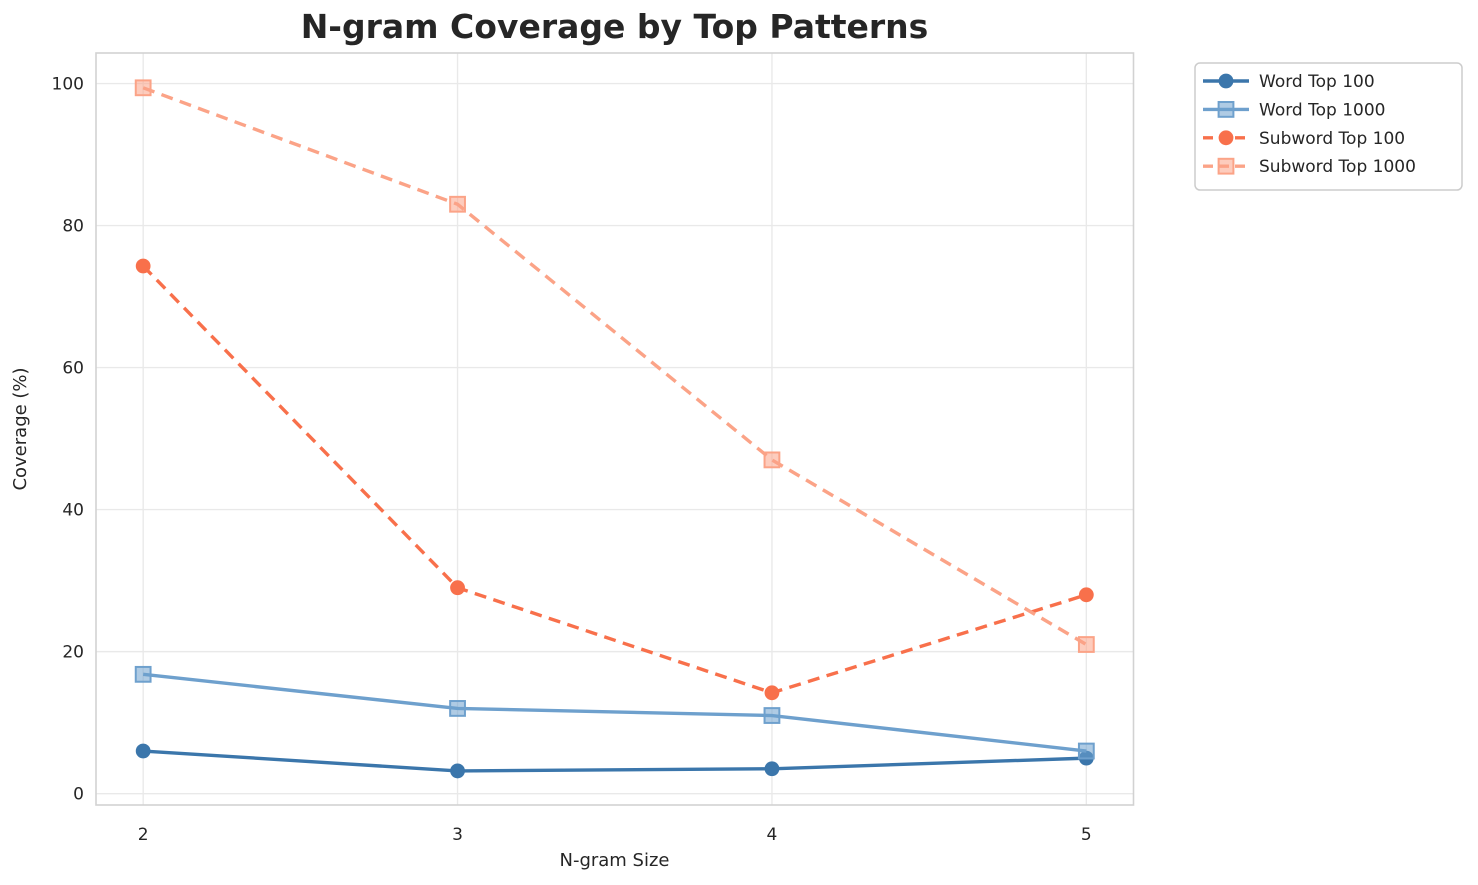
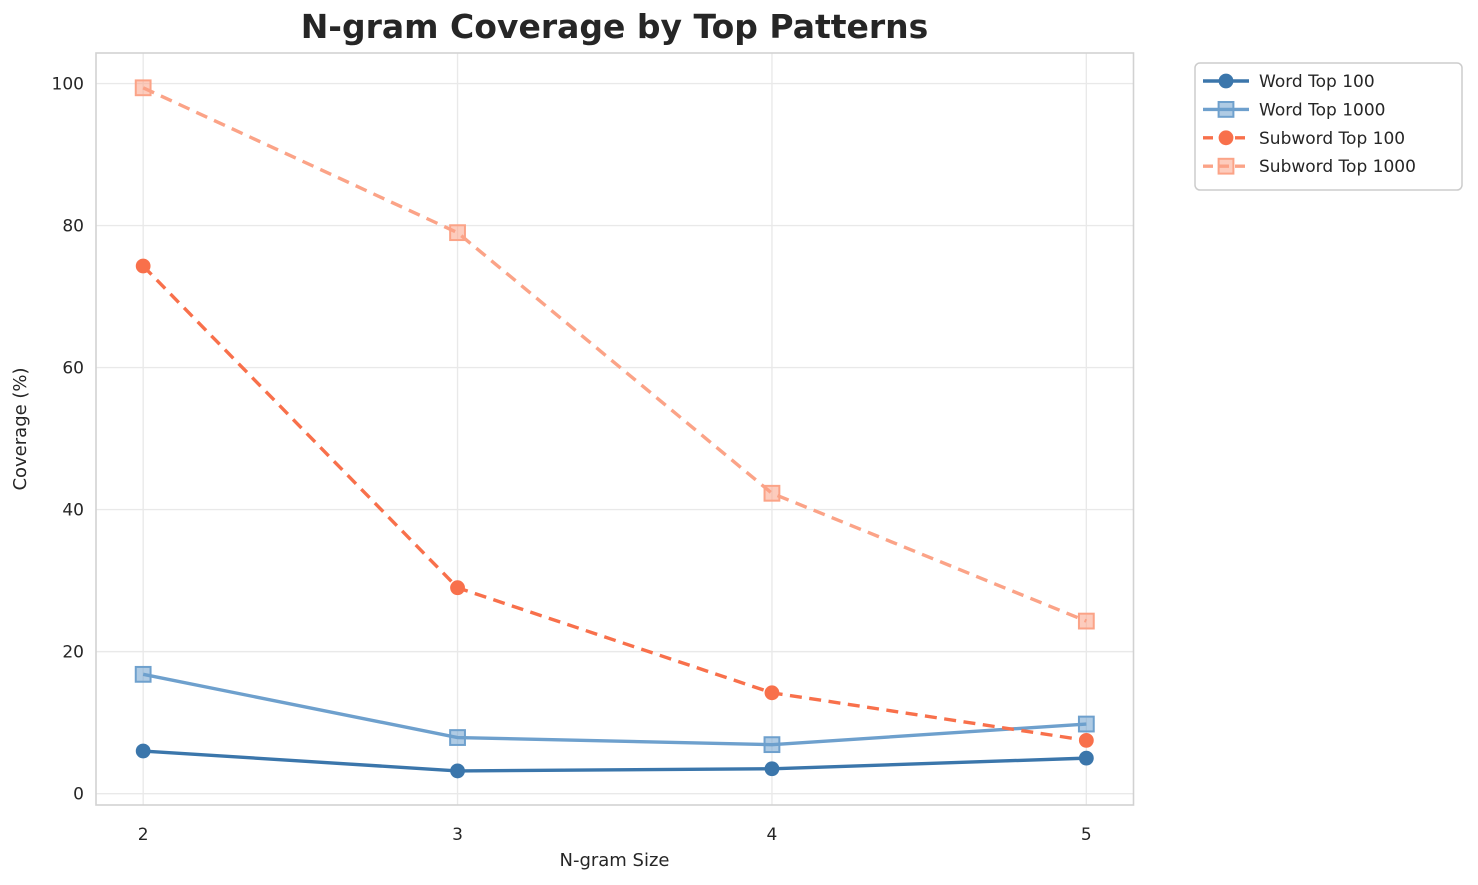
Word Top 1000/3: 12 -> 8
Subword Top 1000/3: 83 -> 79
Word Top 1000/4: 11 -> 7
Subword Top 1000/4: 47 -> 42
Word Top 1000/5: 6 -> 10
Subword Top 100/5: 28 -> 8
Subword Top 1000/5: 21 -> 24
